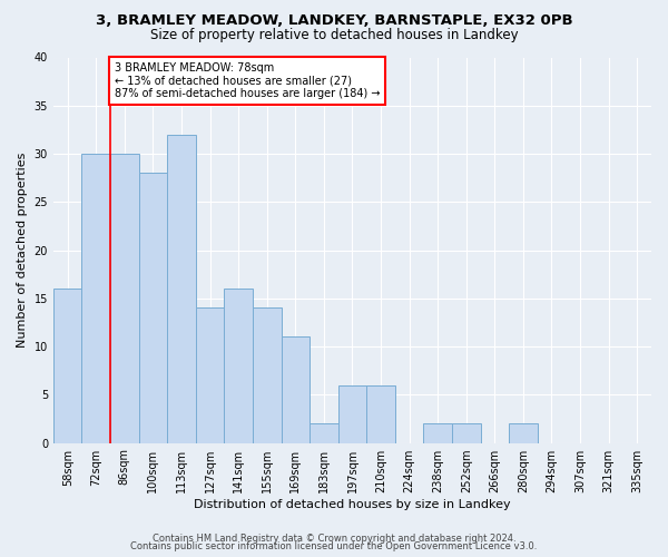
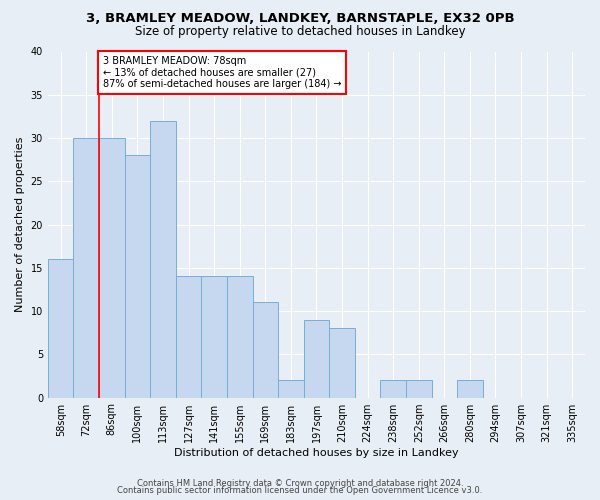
141sqm: 16 -> 14
197sqm: 6 -> 9
210sqm: 6 -> 8
